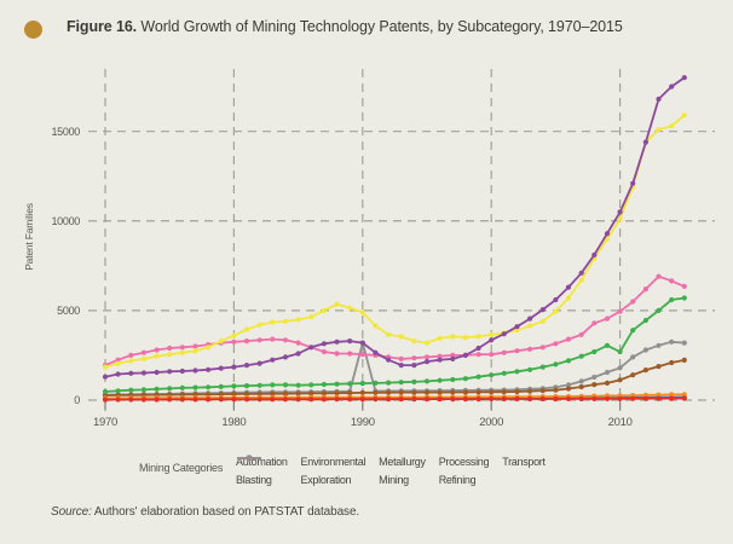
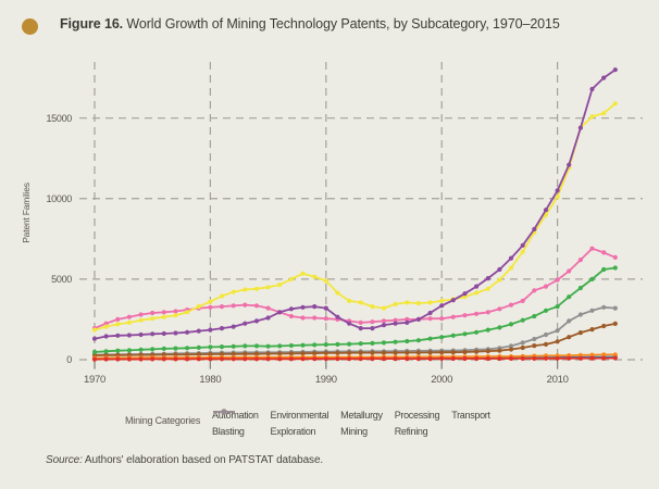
Transport/1990: 3200 -> 500
Environmental/2010: 2700 -> 3300
